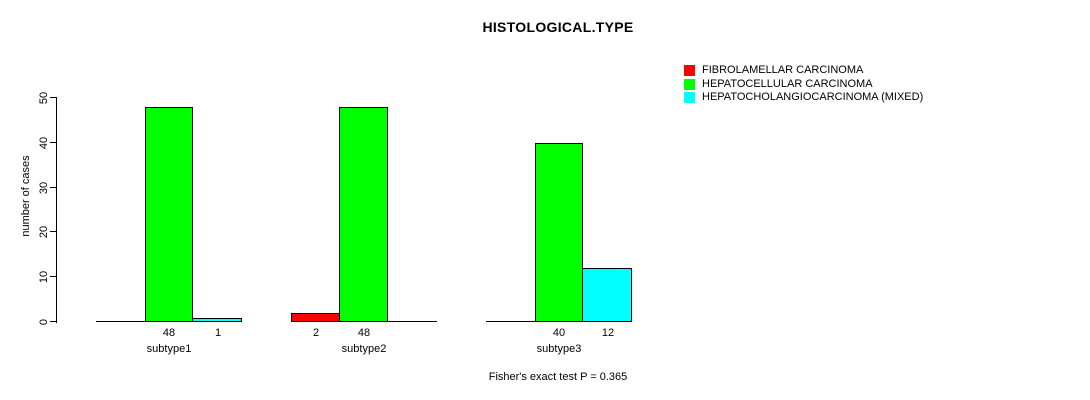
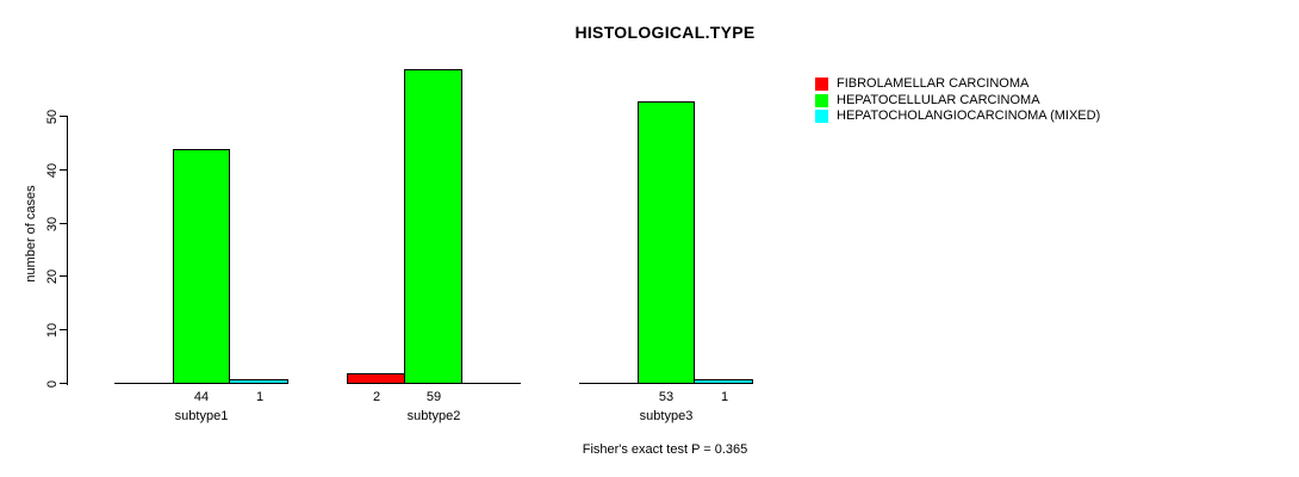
HEPATOCELLULAR CARCINOMA/subtype1: 48 -> 44
HEPATOCELLULAR CARCINOMA/subtype2: 48 -> 59
HEPATOCELLULAR CARCINOMA/subtype3: 40 -> 53
HEPATOCHOLANGIOCARCINOMA (MIXED)/subtype3: 12 -> 1
